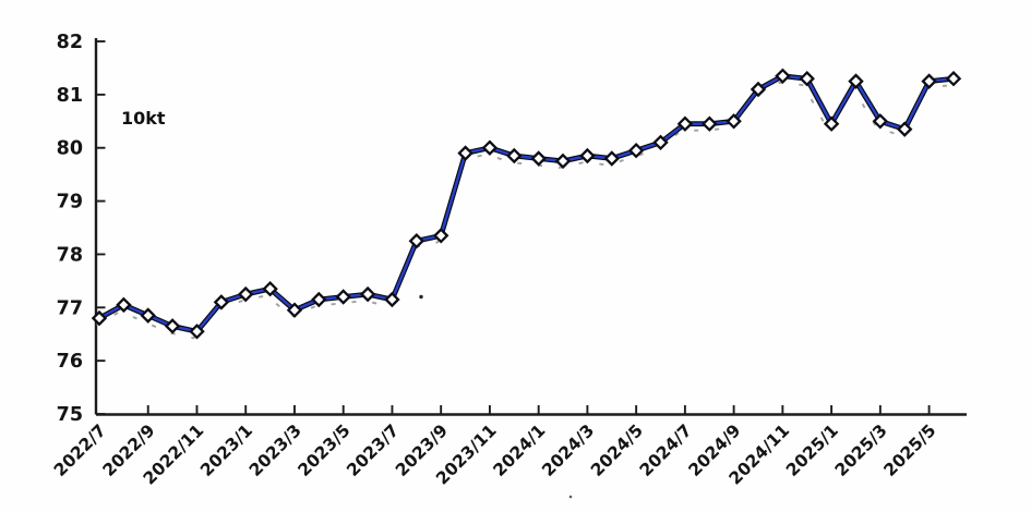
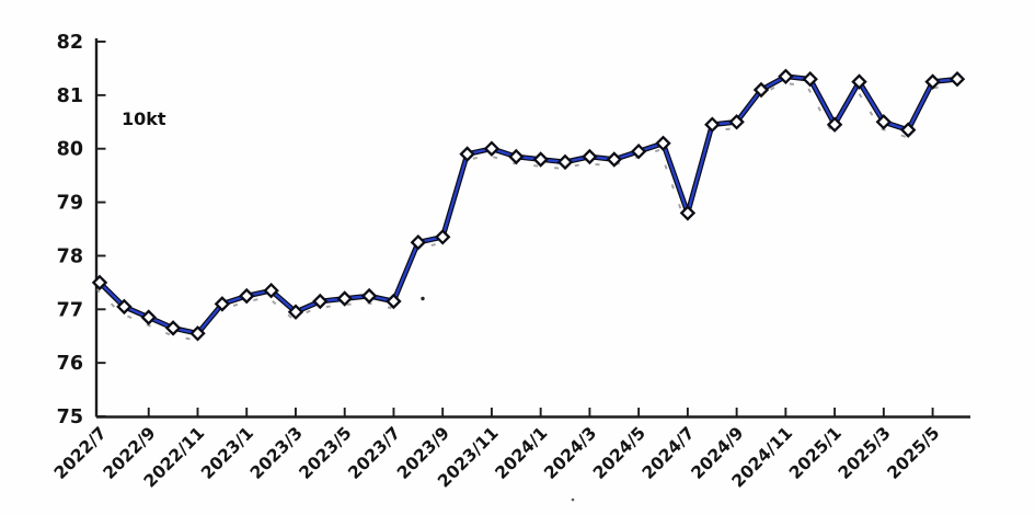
2022/7: 76.8 -> 77.5
2024/7: 80.5 -> 78.8
